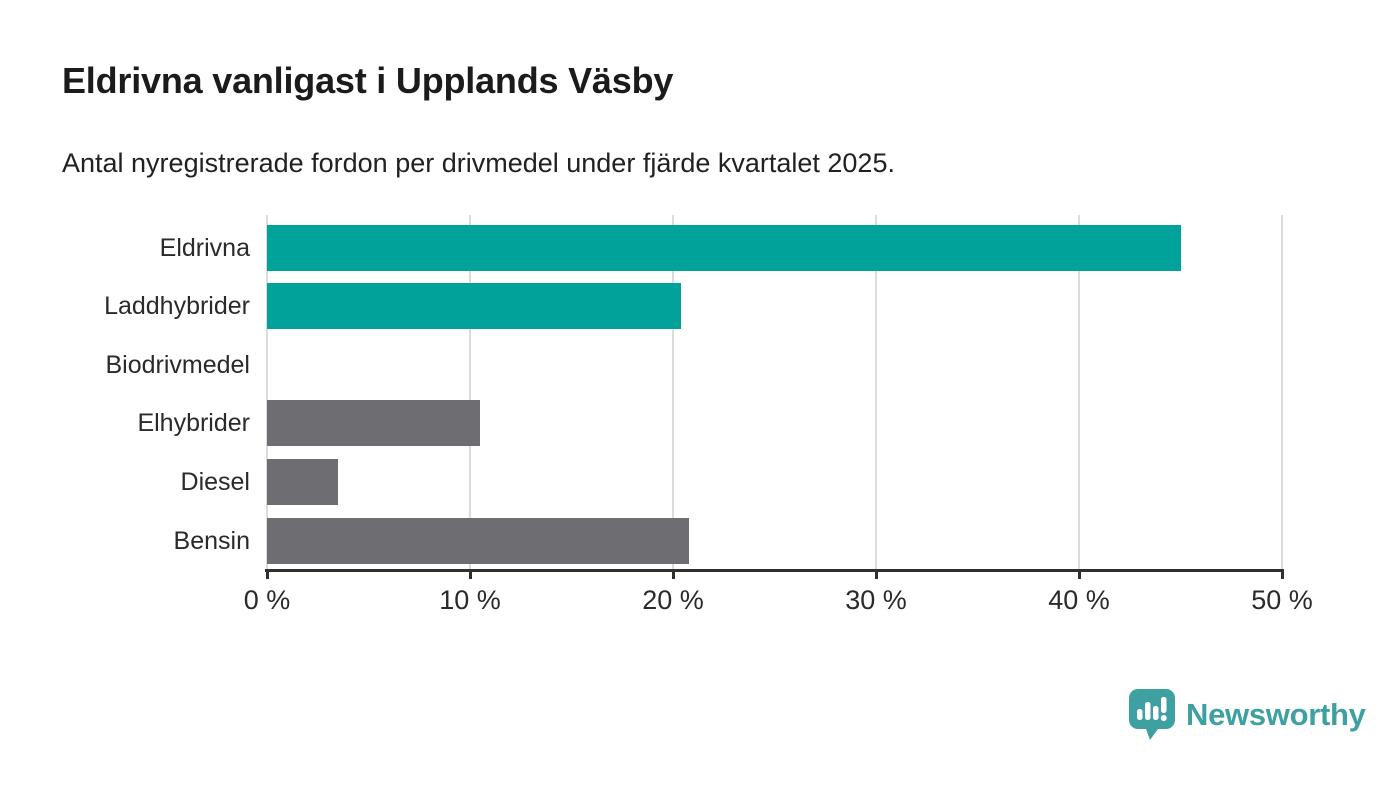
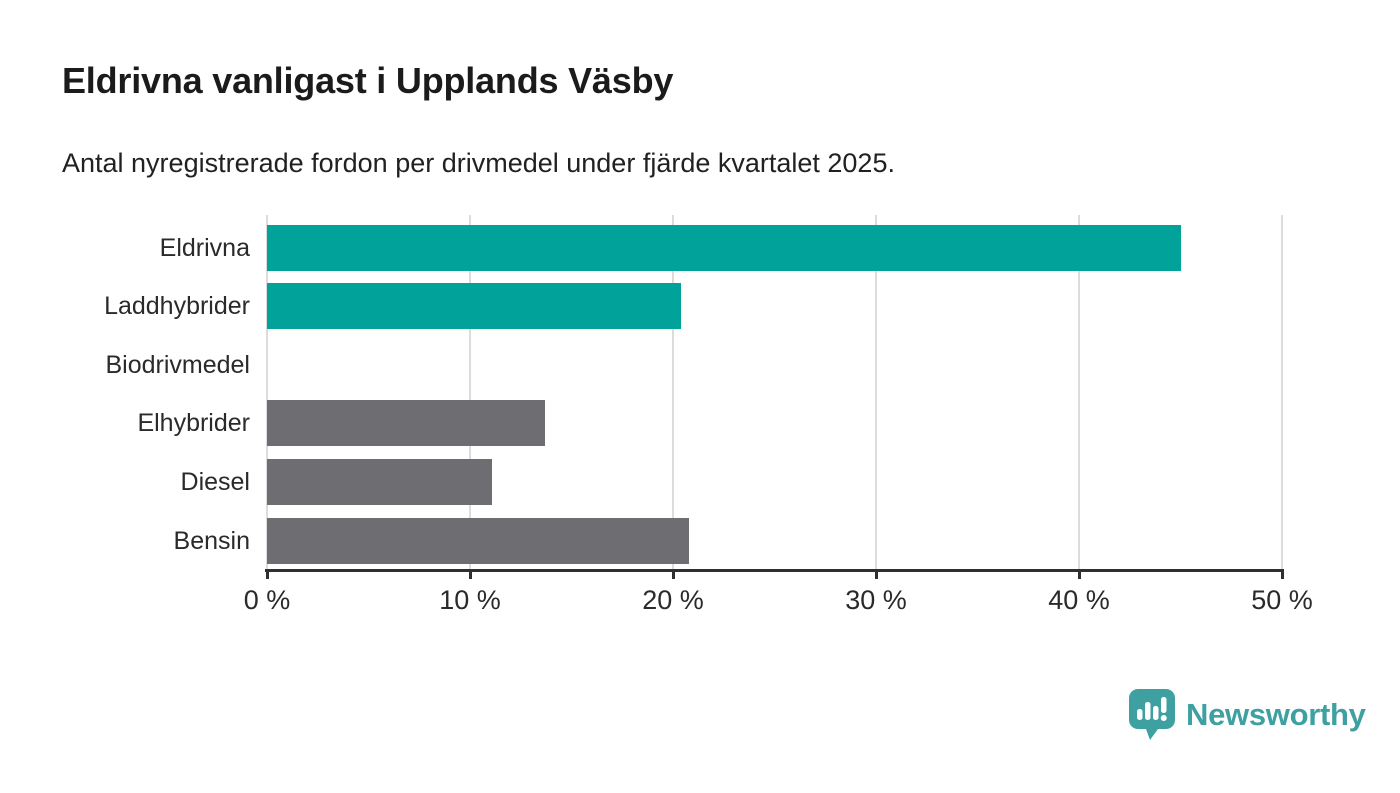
Elhybrider: 10.5% -> 13.7%
Diesel: 3.5% -> 11.1%
